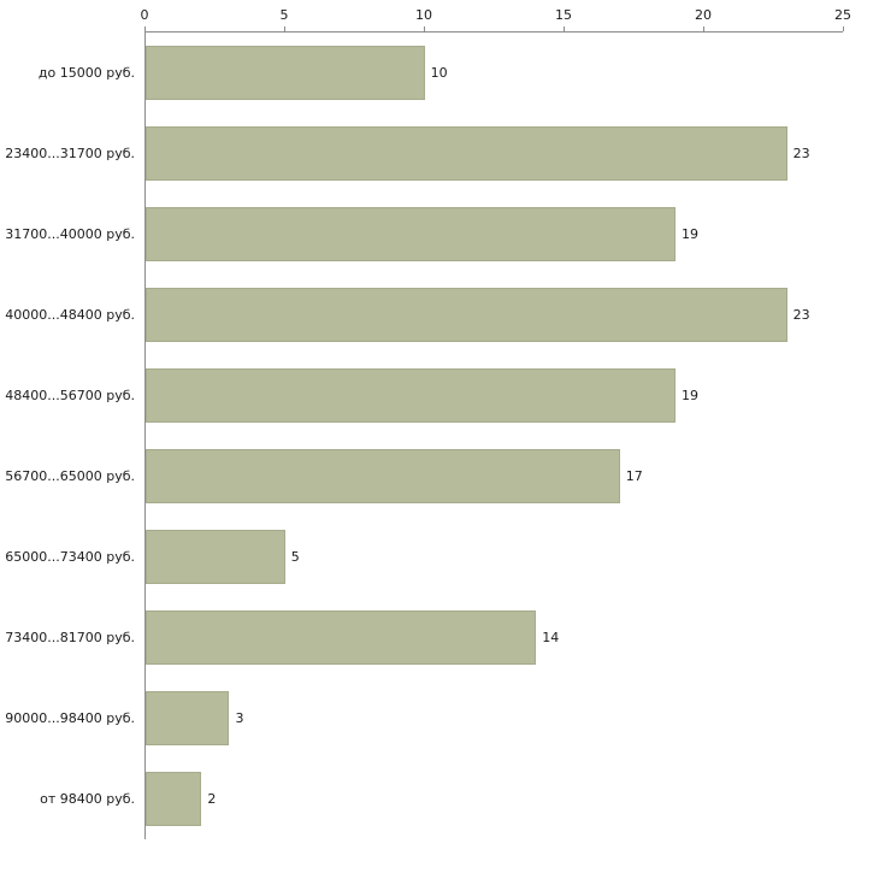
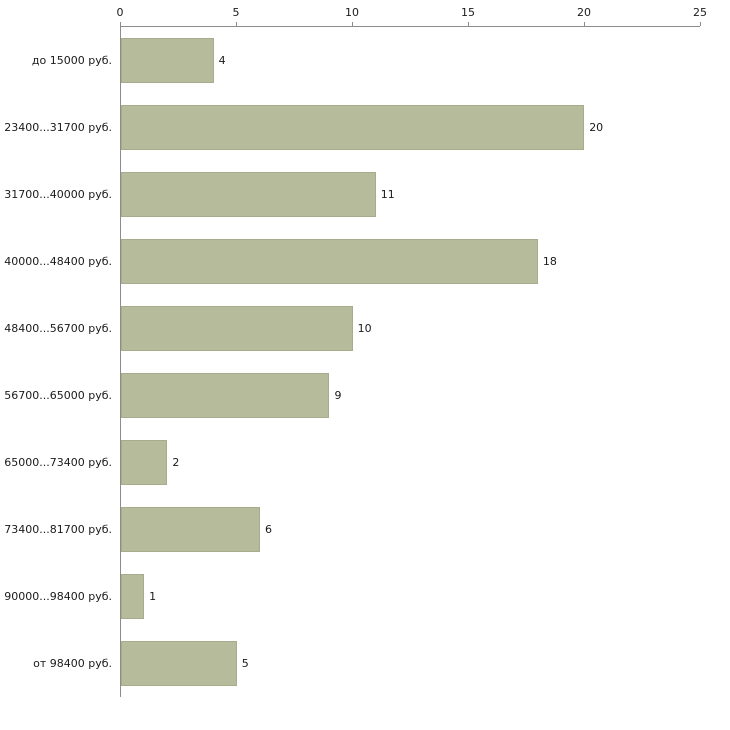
до 15000 руб.: 10 -> 4
23400...31700 руб.: 23 -> 20
31700...40000 руб.: 19 -> 11
40000...48400 руб.: 23 -> 18
48400...56700 руб.: 19 -> 10
56700...65000 руб.: 17 -> 9
65000...73400 руб.: 5 -> 2
73400...81700 руб.: 14 -> 6
90000...98400 руб.: 3 -> 1
от 98400 руб.: 2 -> 5
